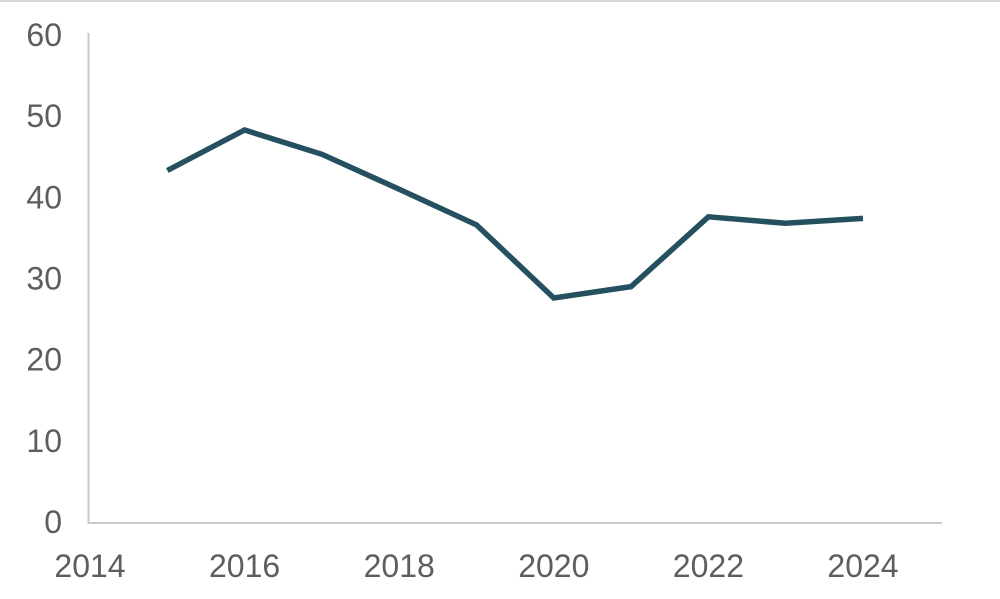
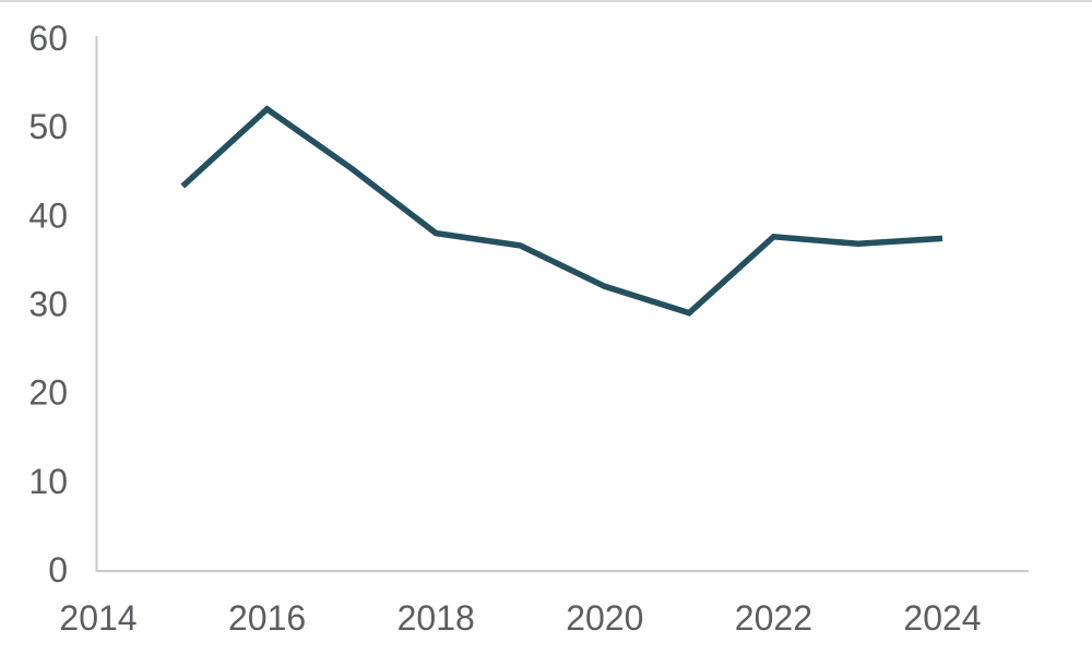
2016: 48 -> 52
2018: 41 -> 38
2020: 28 -> 32
